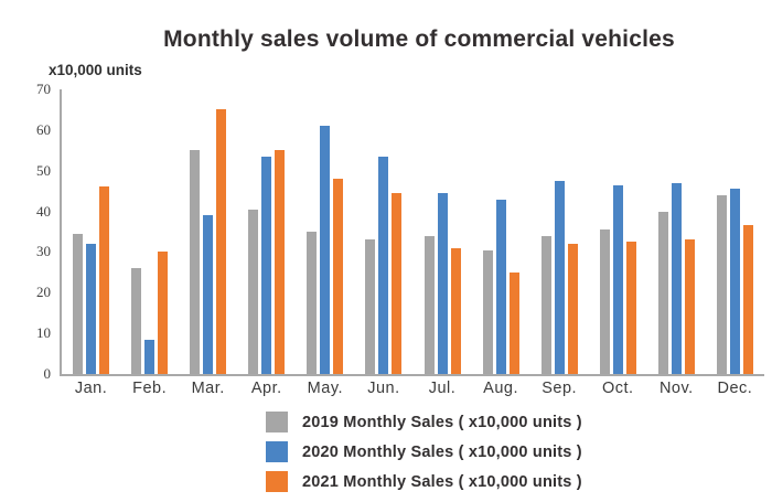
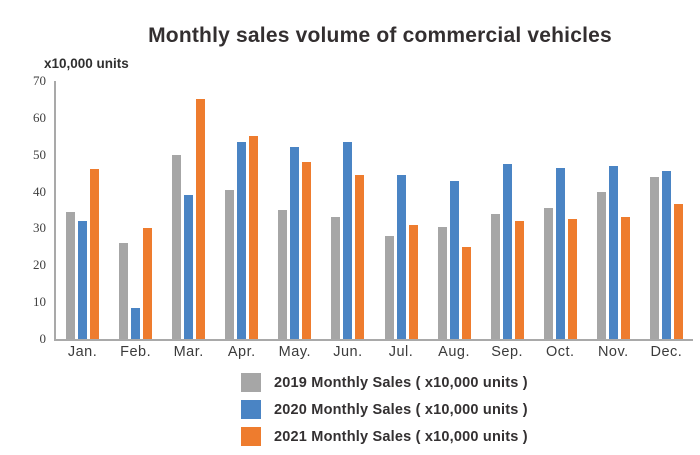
2019 Monthly Sales ( x10,000 units )/Mar.: 55 -> 50
2020 Monthly Sales ( x10,000 units )/May.: 61 -> 52
2019 Monthly Sales ( x10,000 units )/Jul.: 34 -> 28
